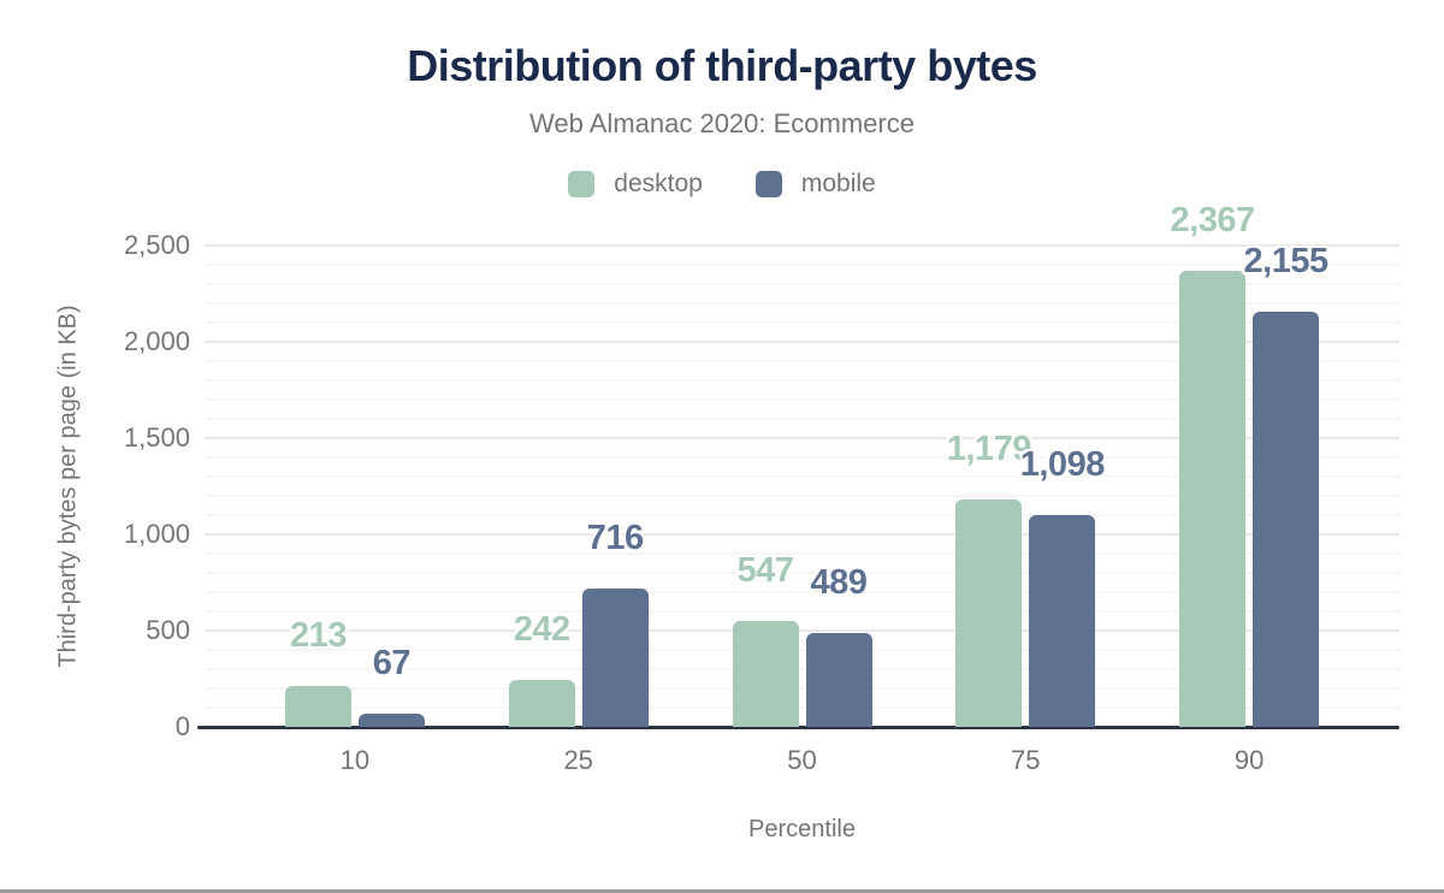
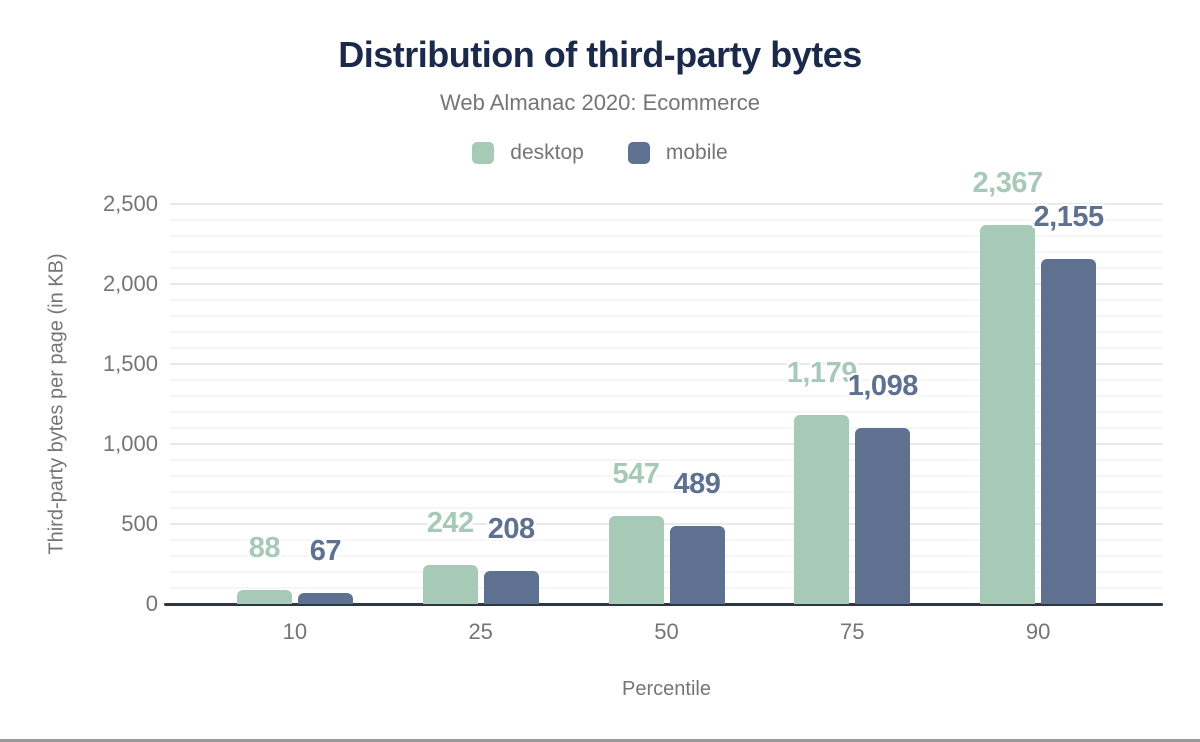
desktop/10: 213 -> 88
mobile/25: 716 -> 208
